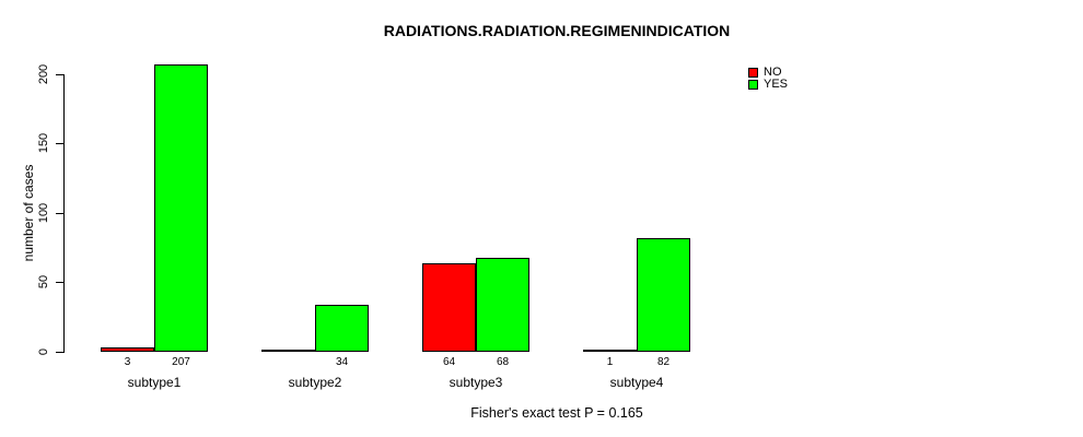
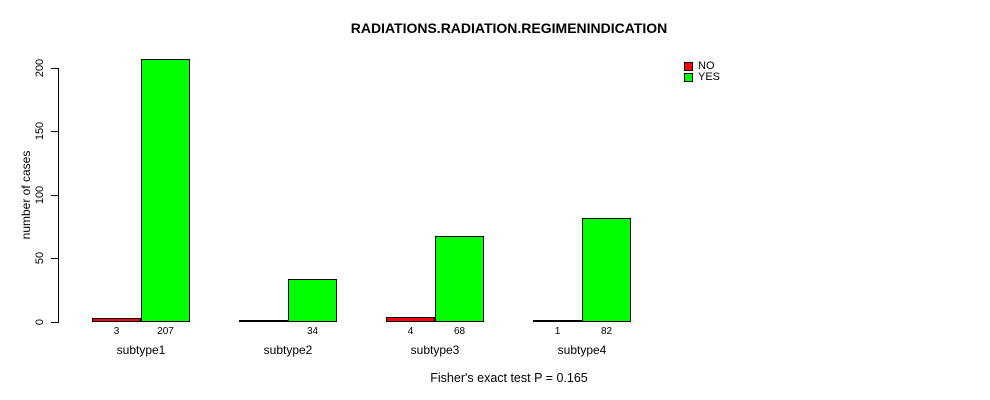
NO/subtype3: 64 -> 4
